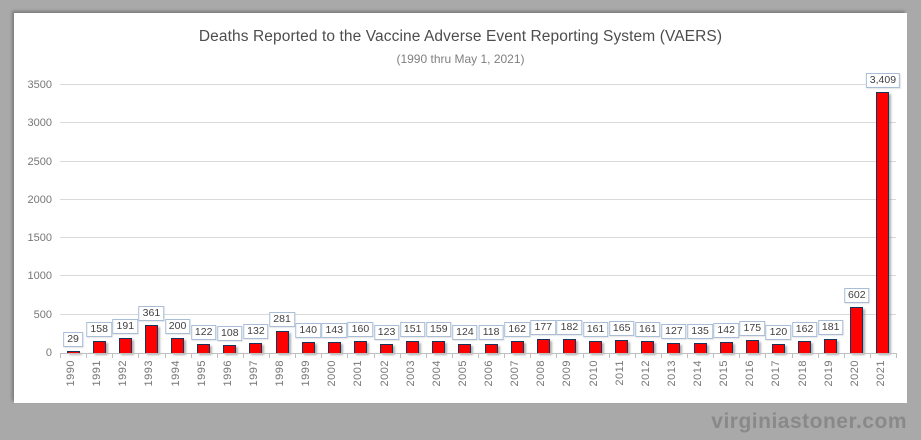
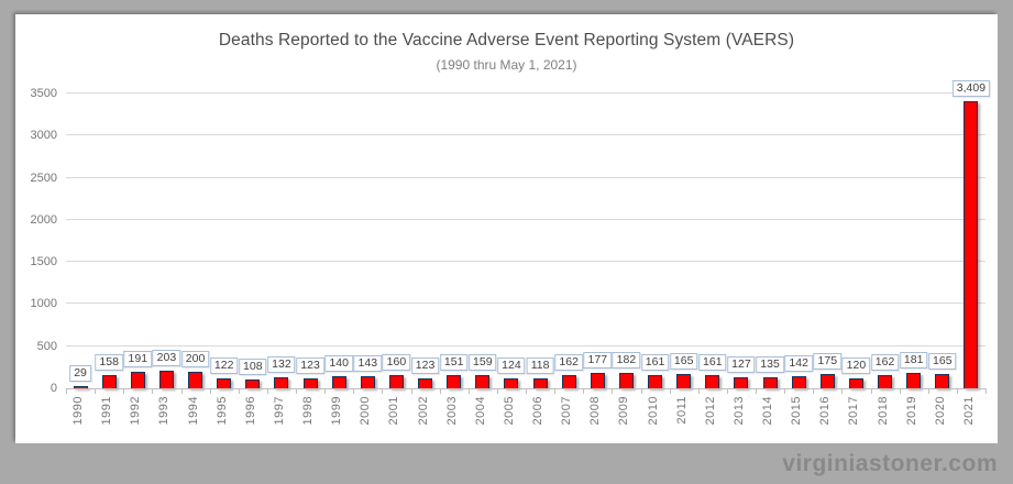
1993: 361 -> 203
1998: 281 -> 123
2020: 602 -> 165
